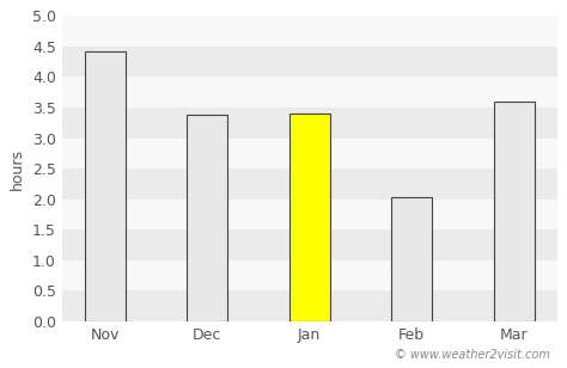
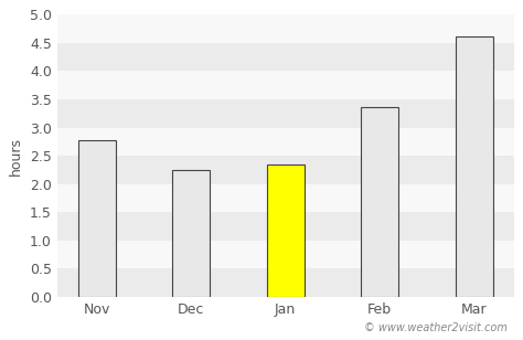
Nov: 4.42 -> 2.77
Dec: 3.38 -> 2.24
Jan: 3.40 -> 2.35
Feb: 2.04 -> 3.37
Mar: 3.60 -> 4.61
